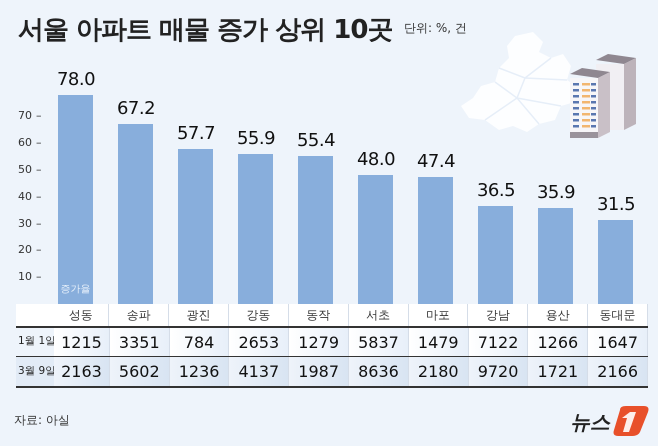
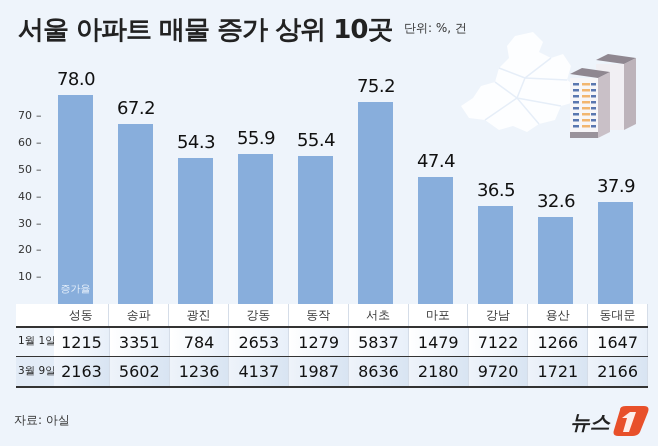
광진: 57.7 -> 54.3
서초: 48.0 -> 75.2
용산: 35.9 -> 32.6
동대문: 31.5 -> 37.9
